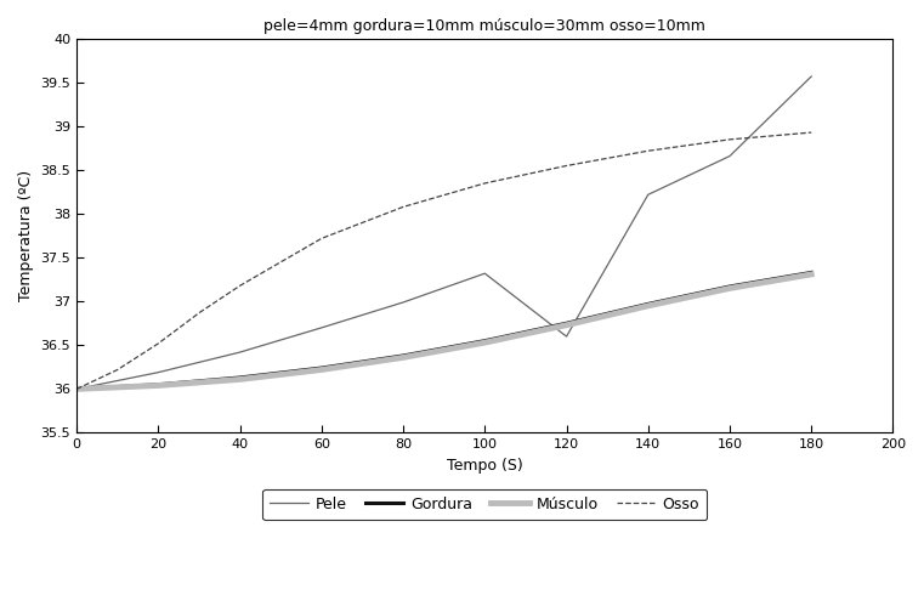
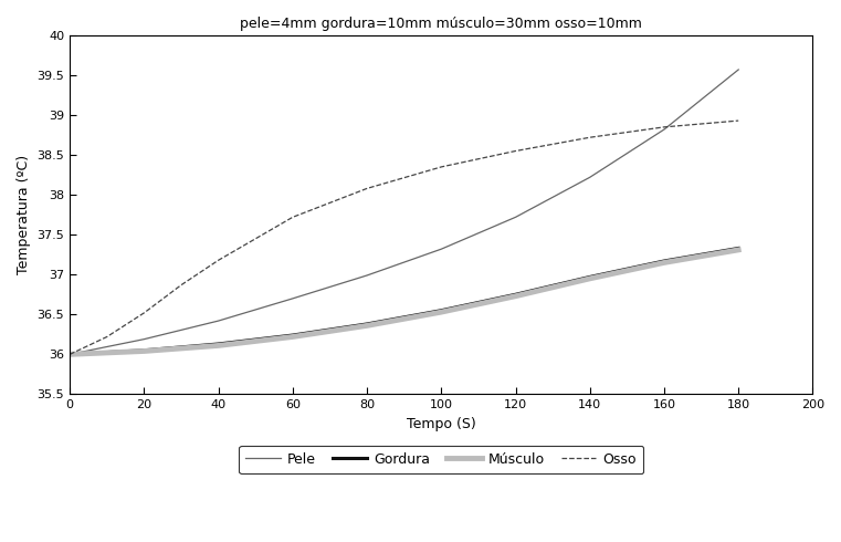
Pele/120: 36.60 -> 37.72
Pele/160: 38.66 -> 38.82
